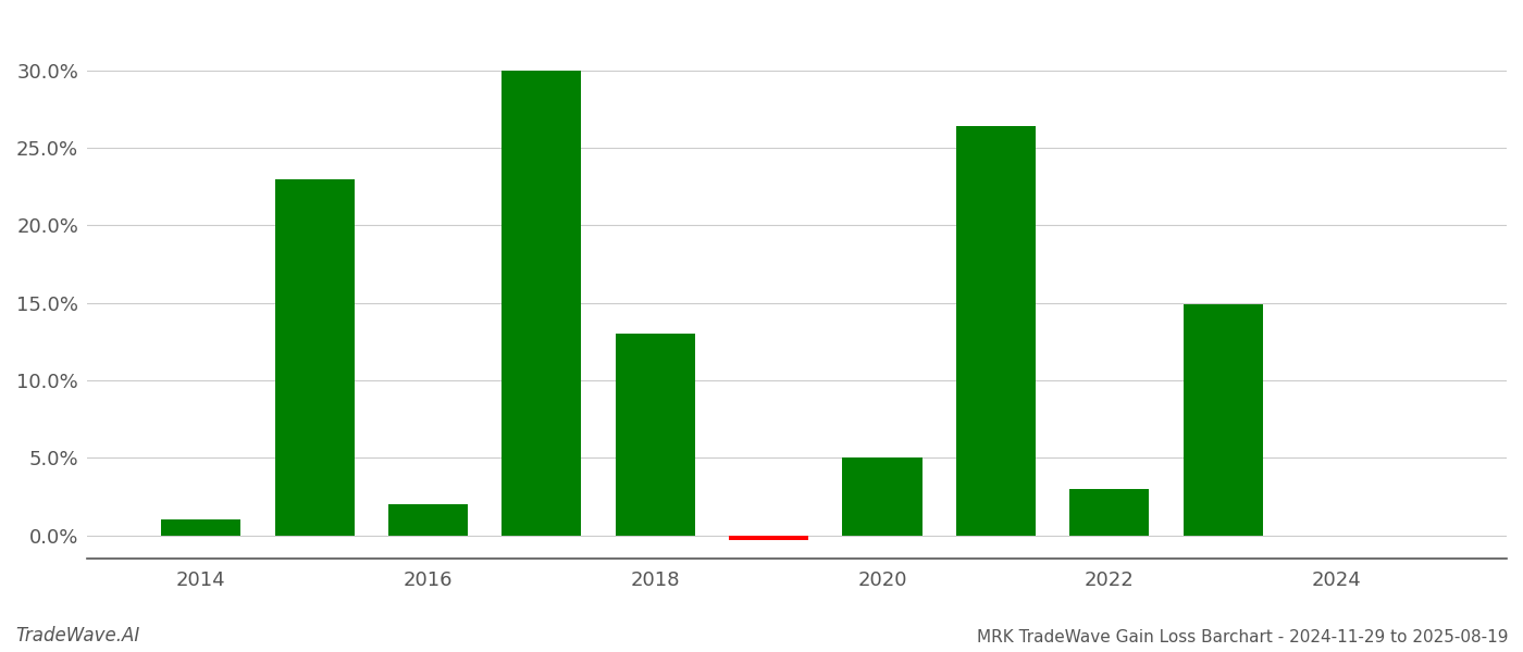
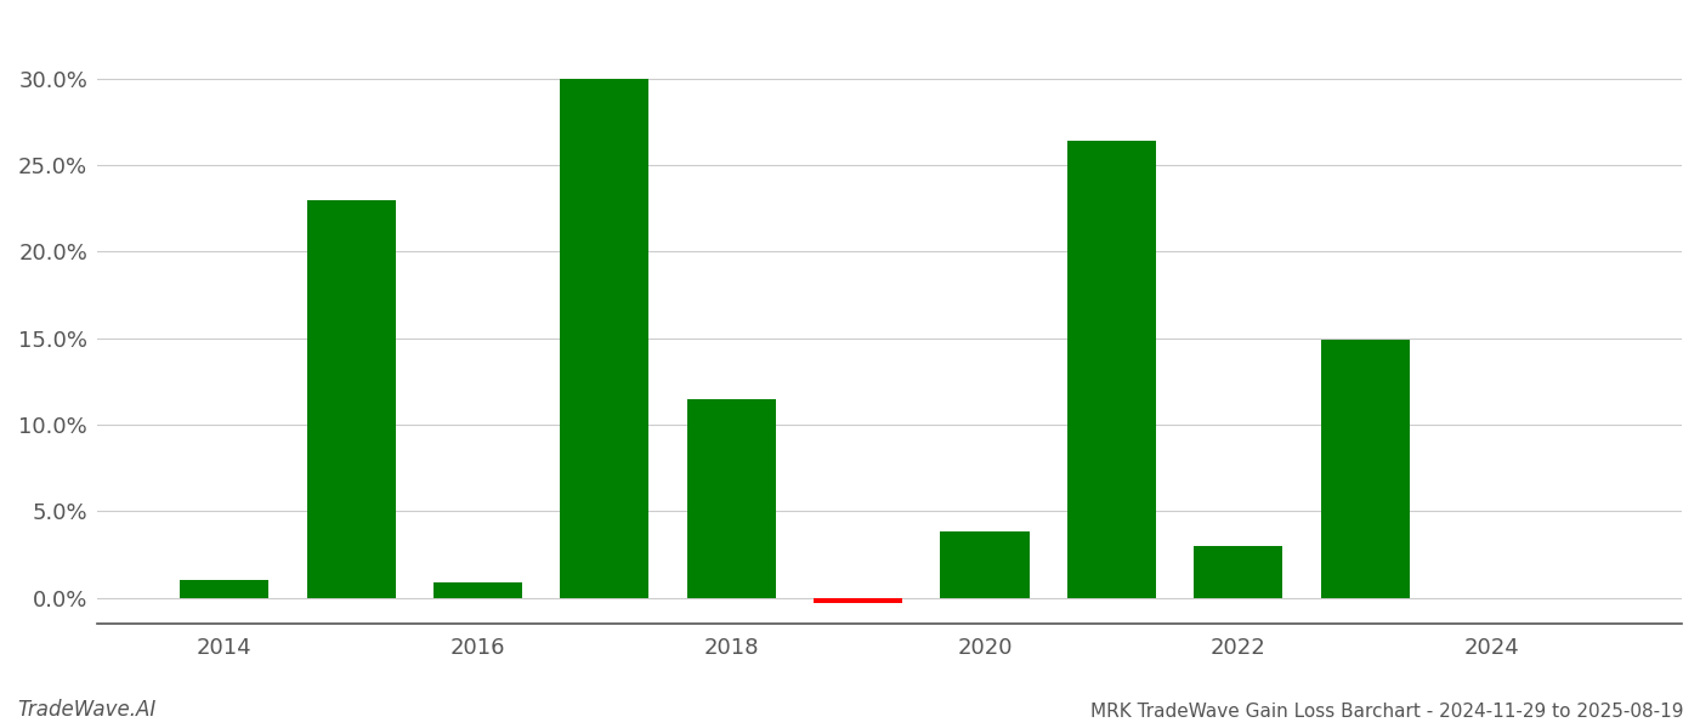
2016: 2.0% -> 0.9%
2018: 13.0% -> 11.5%
2020: 5.0% -> 3.8%
